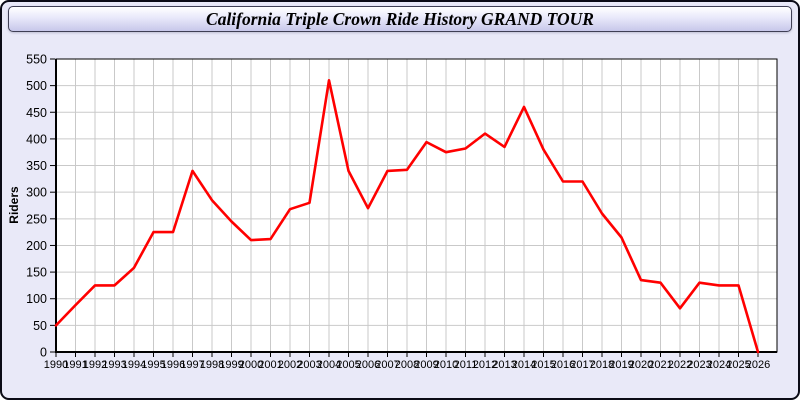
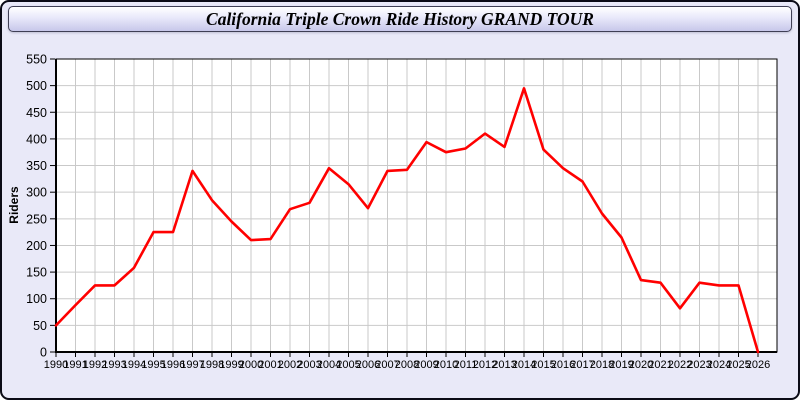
2004: 510 -> 340
2005: 340 -> 320
2014: 460 -> 500
2016: 320 -> 340
